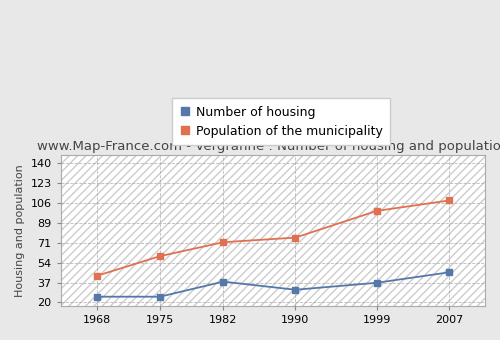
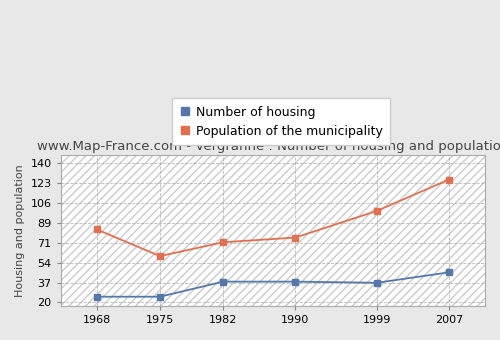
Population of the municipality/1968: 43 -> 83
Number of housing/1990: 31 -> 38
Population of the municipality/2007: 108 -> 126
